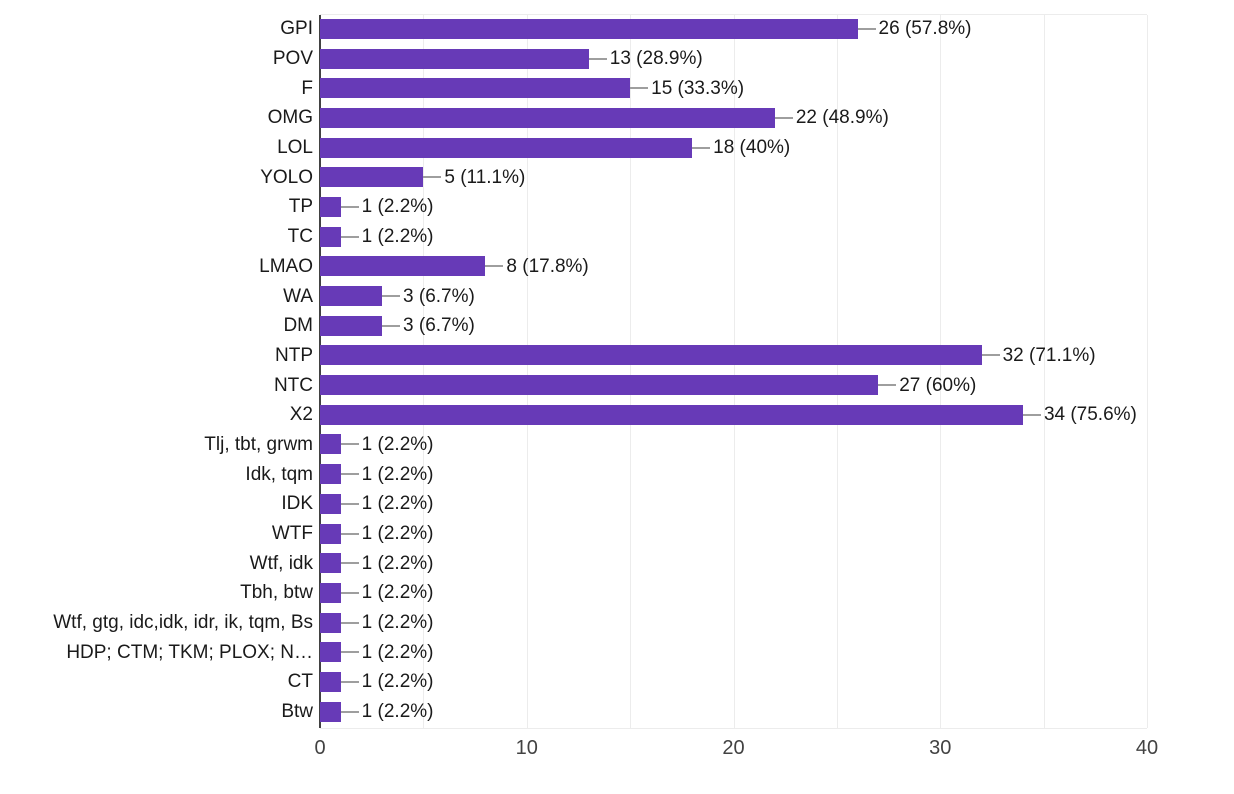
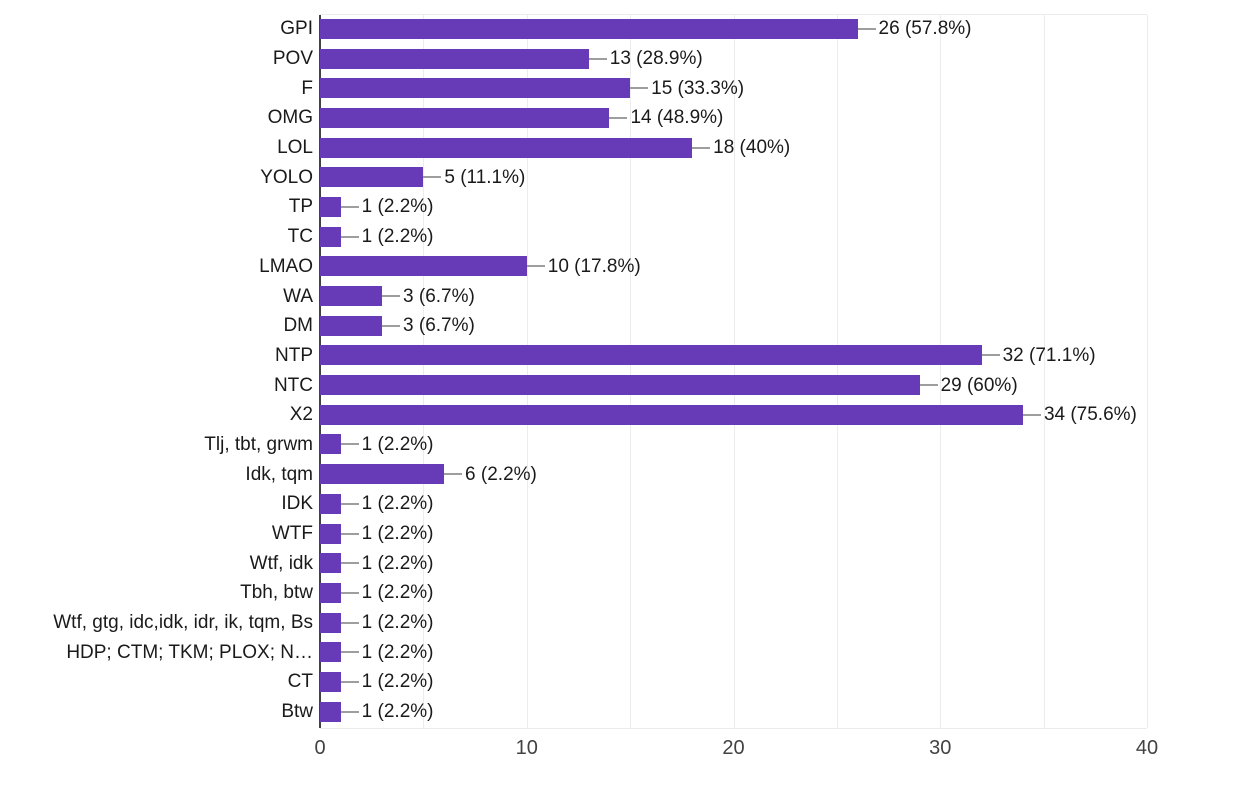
OMG: 22 -> 14
LMAO: 8 -> 10
NTC: 27 -> 29
Idk, tqm: 1 -> 6
